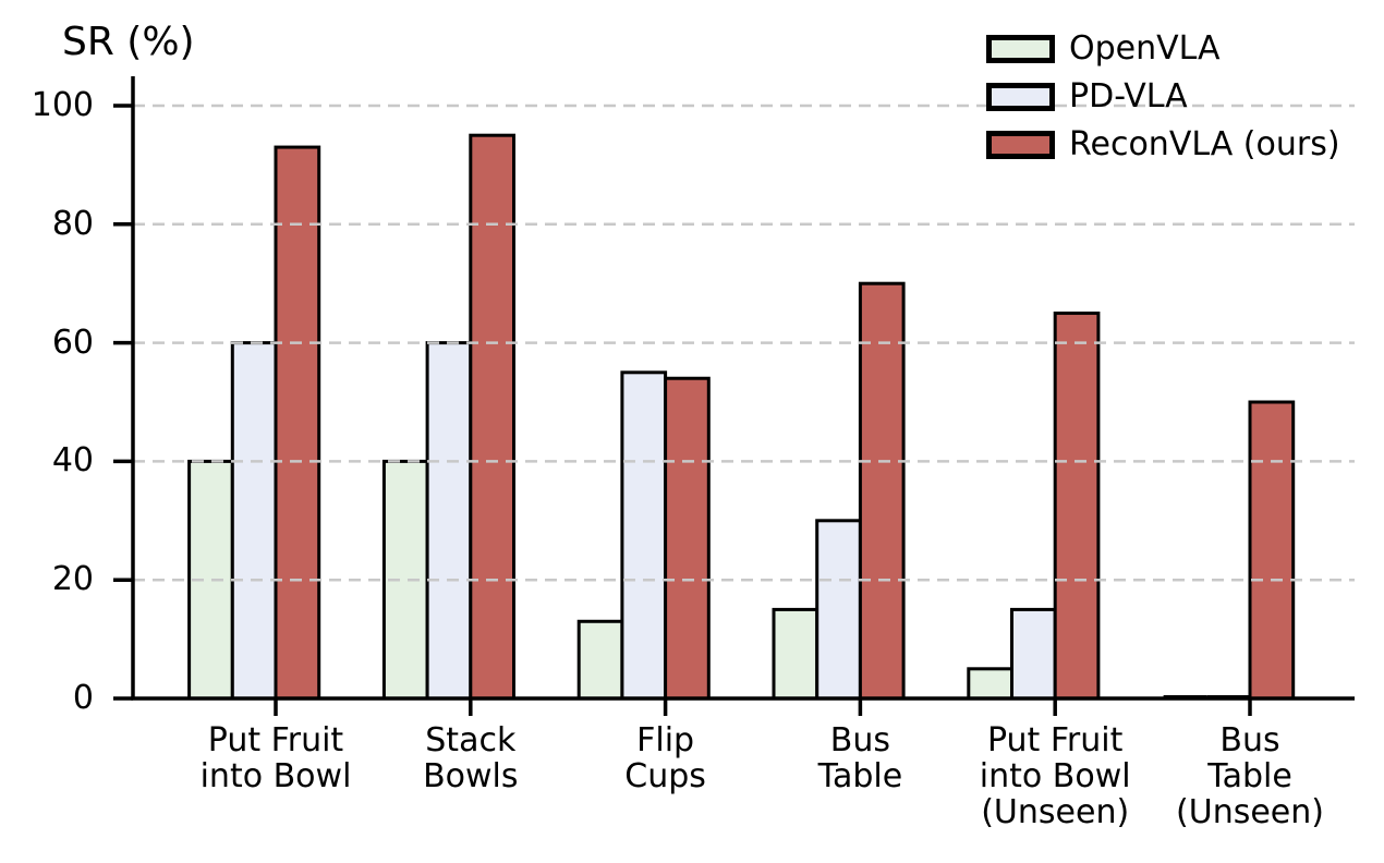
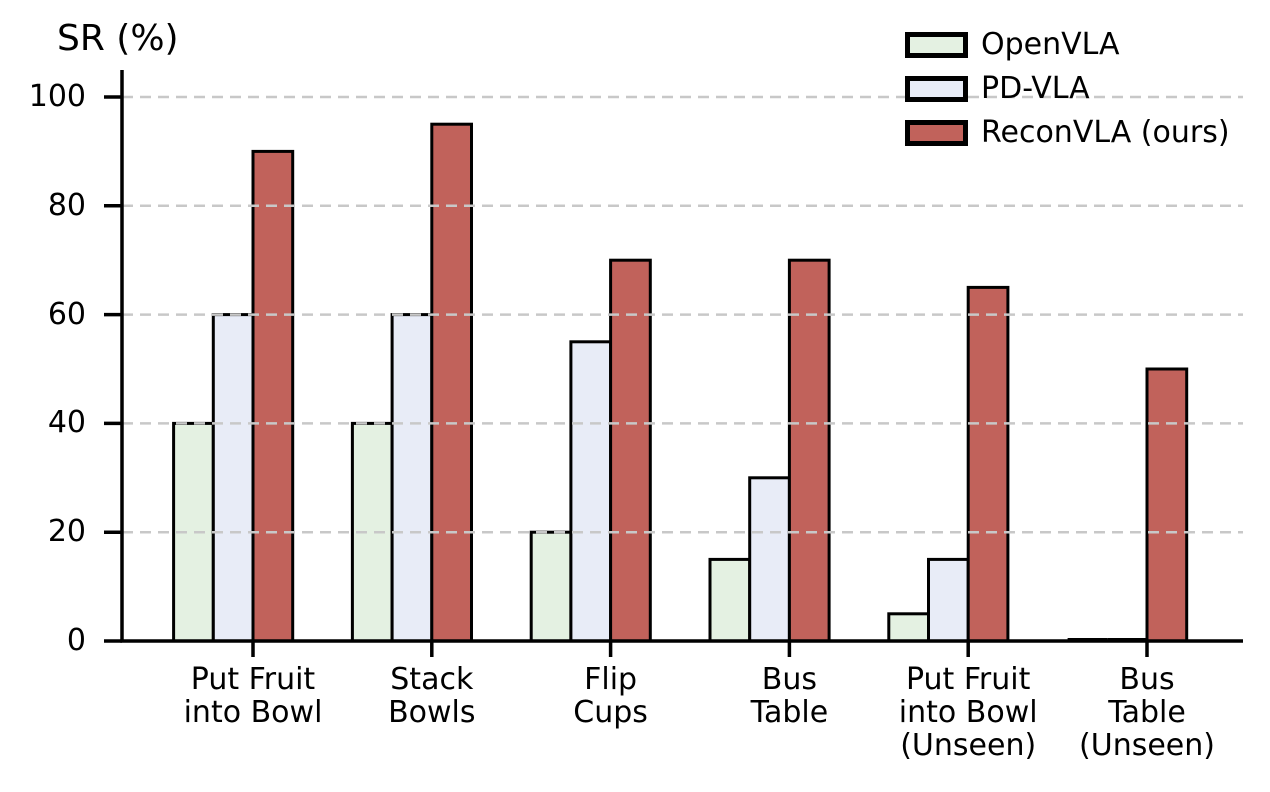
ReconVLA (ours)/Put Fruit into Bowl: 93 -> 90
OpenVLA/Flip Cups: 13 -> 20
ReconVLA (ours)/Flip Cups: 54 -> 70
